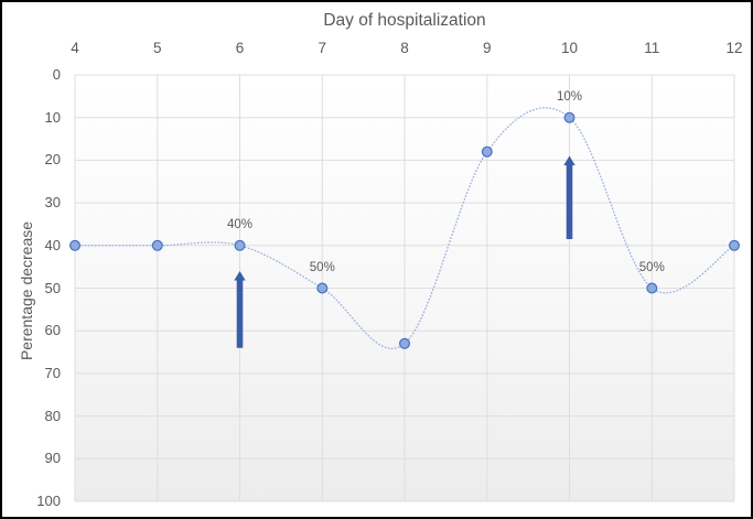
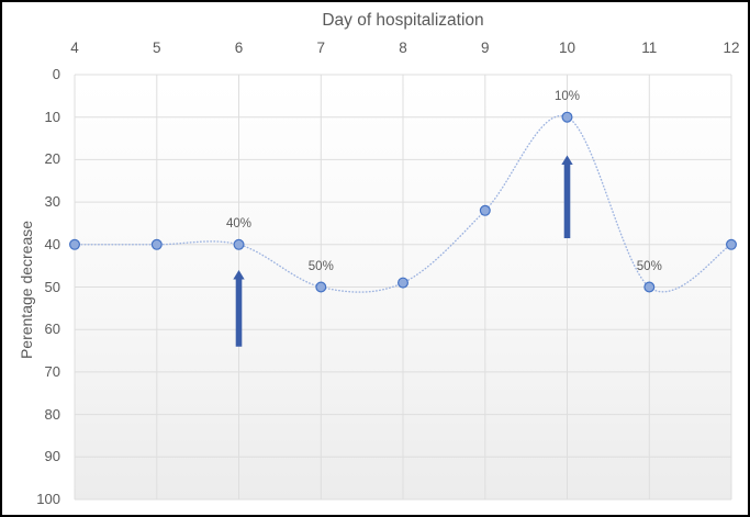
8: 63 -> 49
9: 18 -> 32
